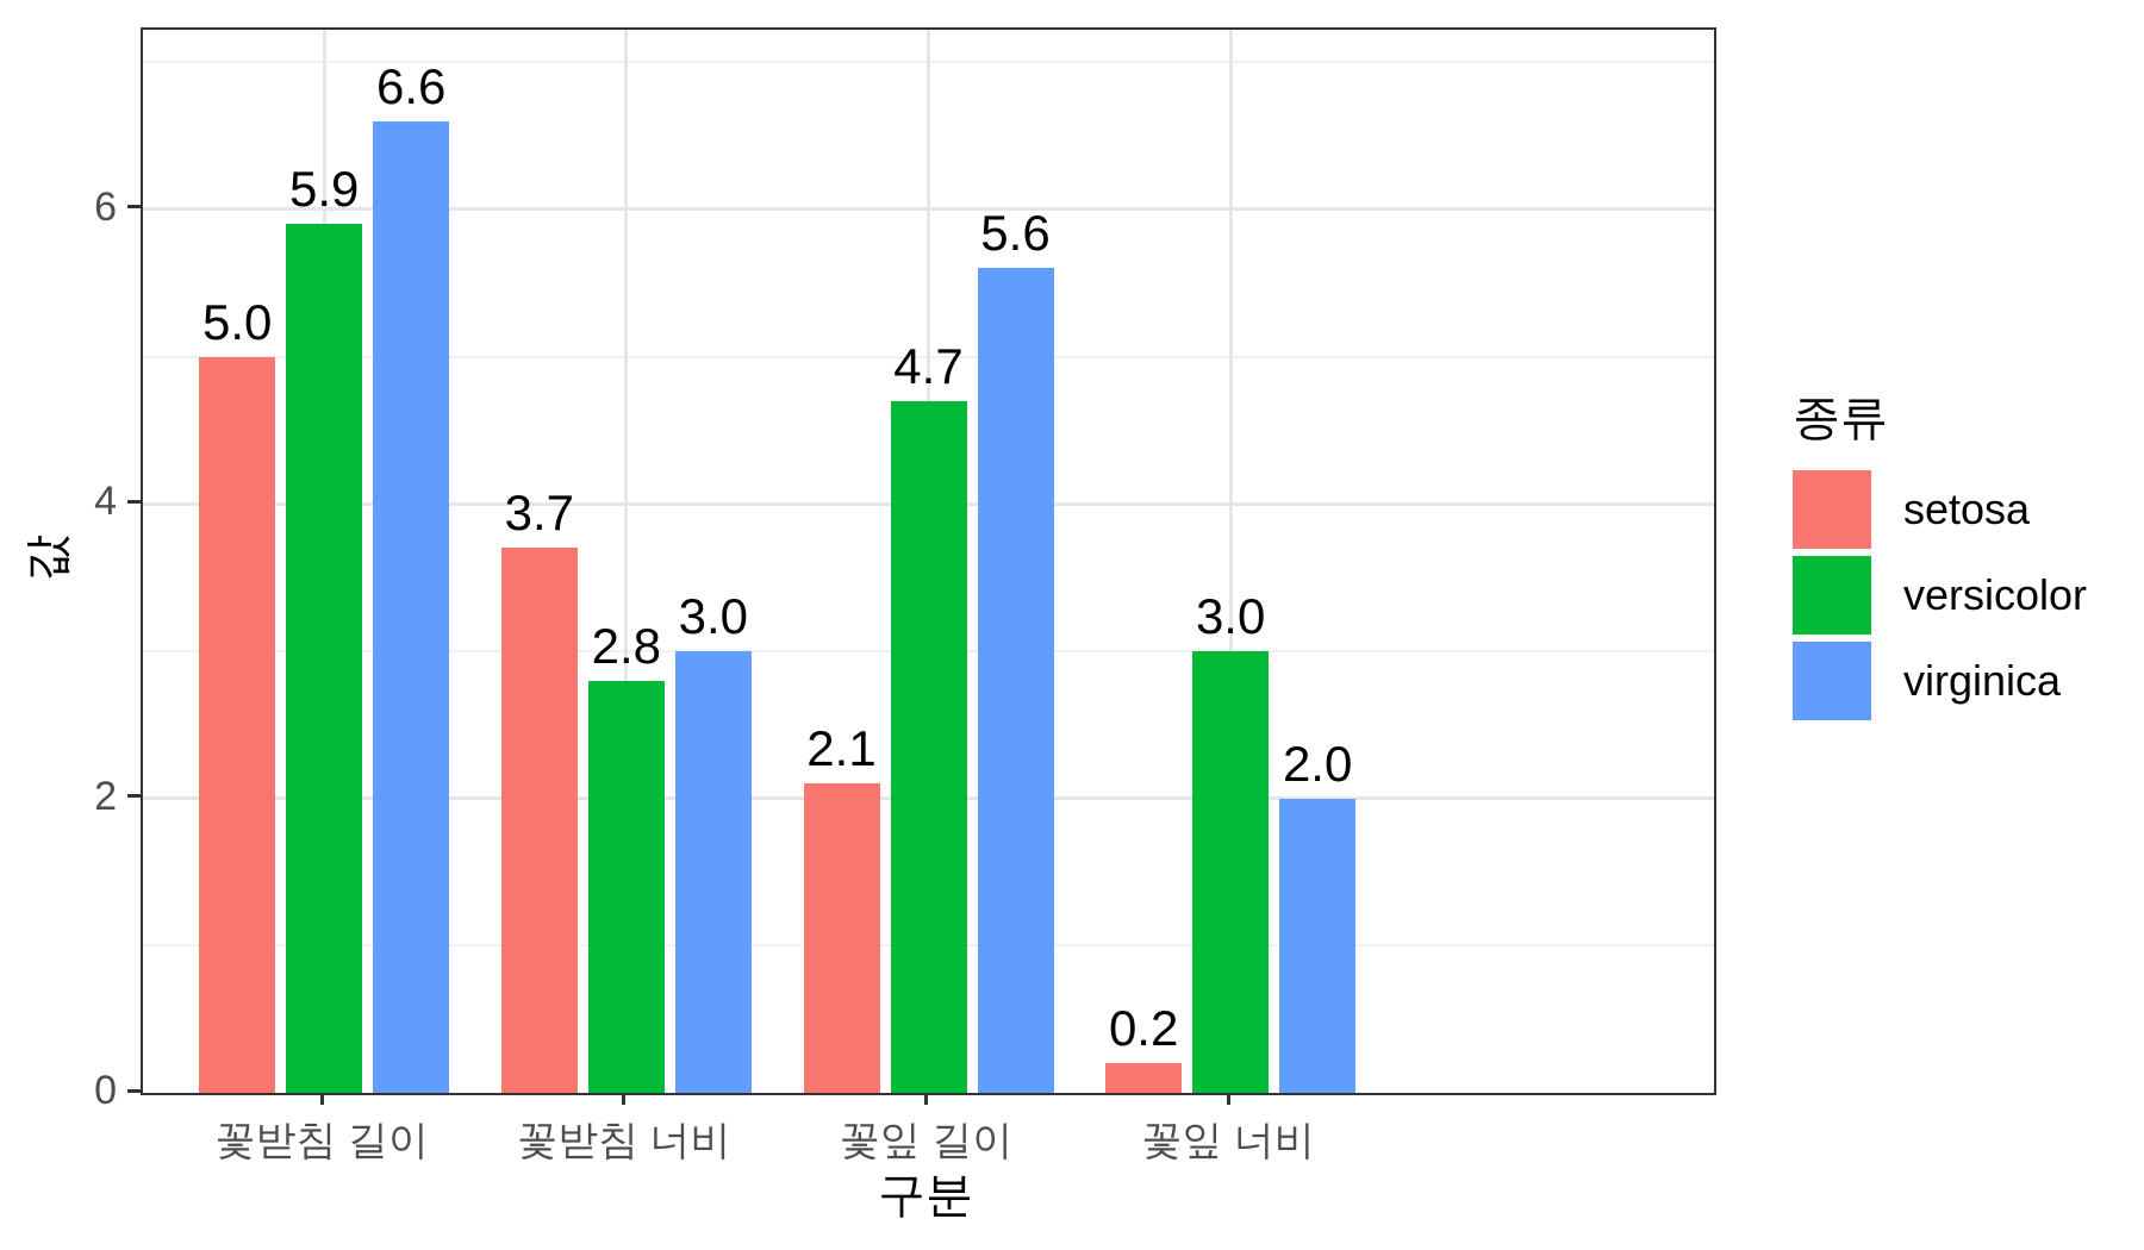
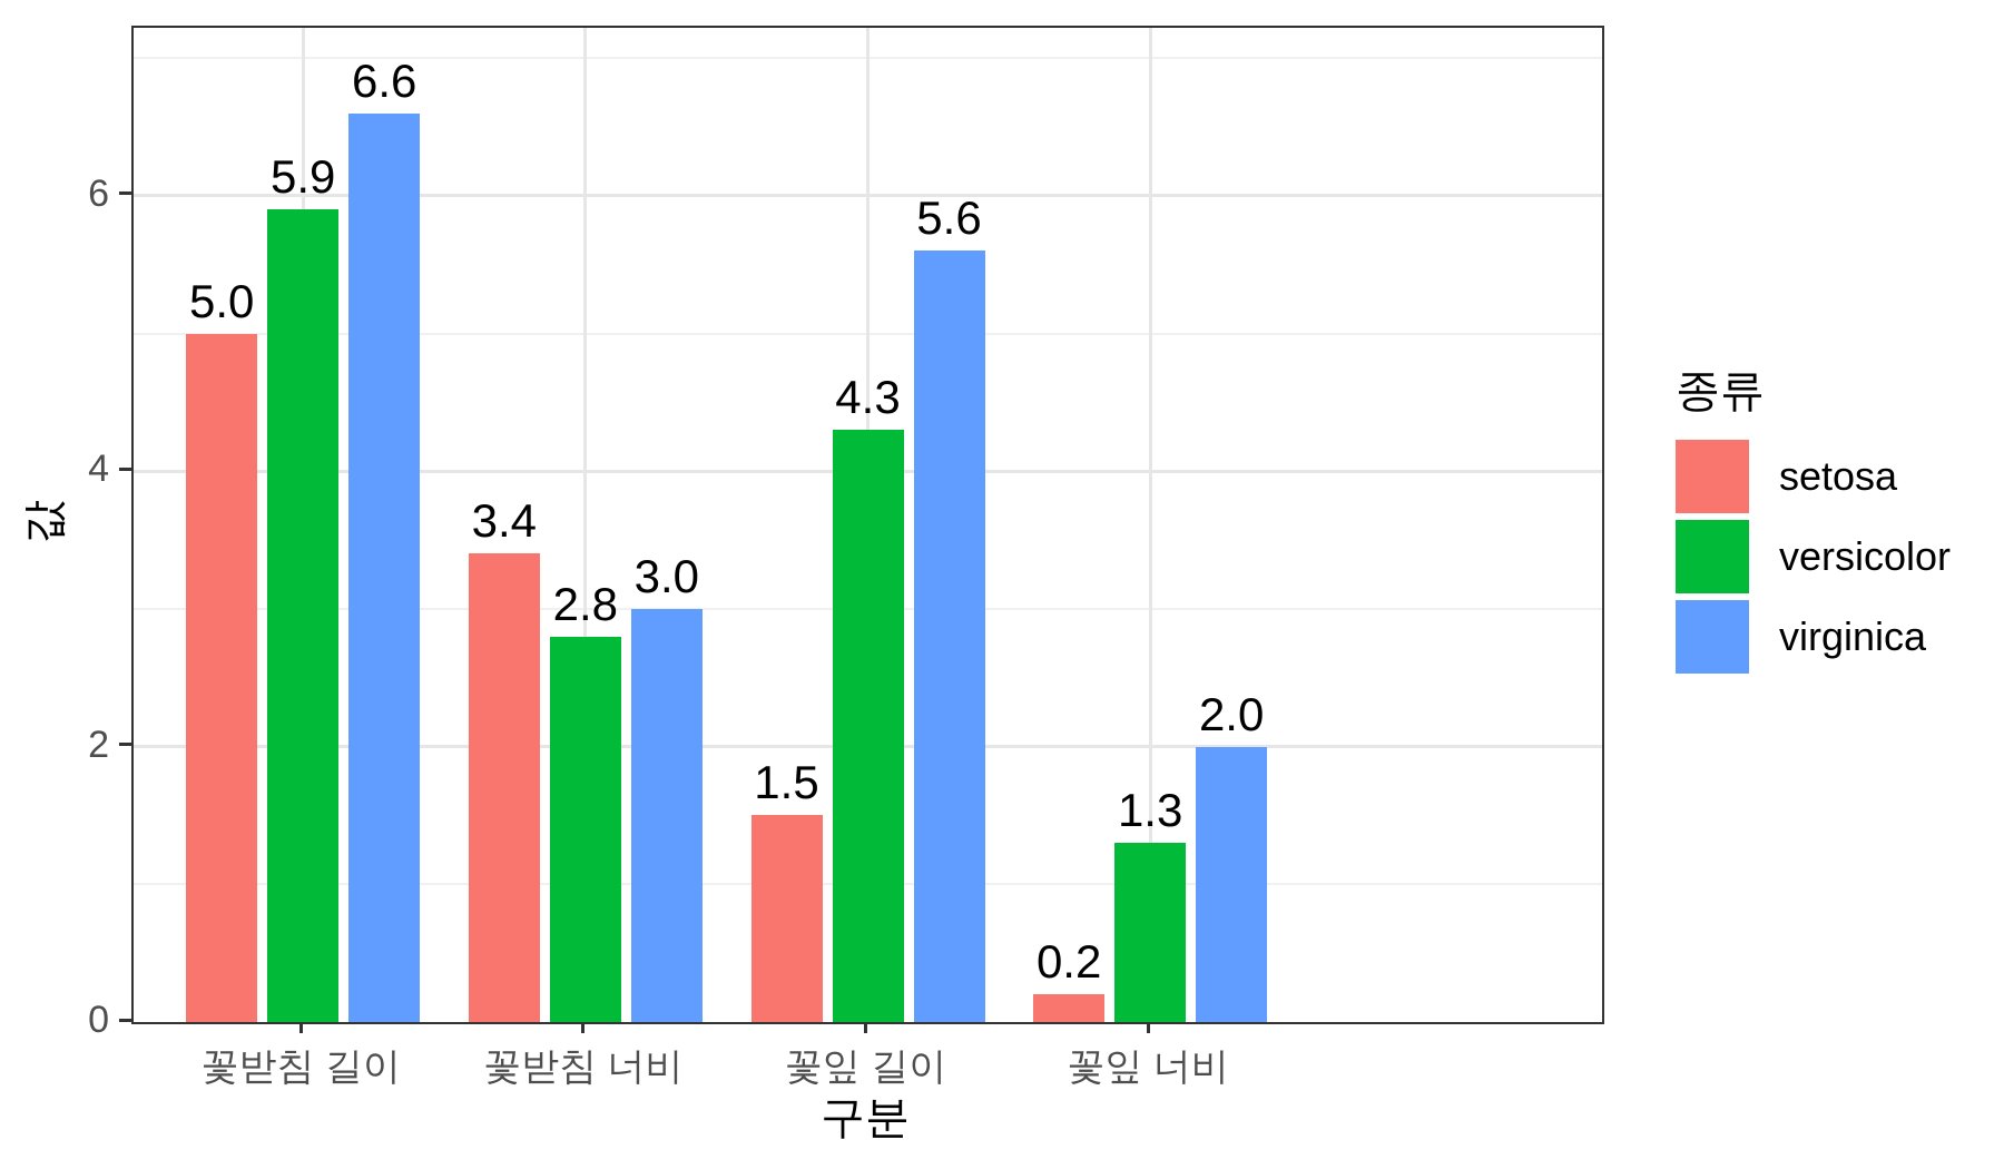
setosa/꽃받침 너비: 3.7 -> 3.4
setosa/꽃잎 길이: 2.1 -> 1.5
versicolor/꽃잎 길이: 4.7 -> 4.3
versicolor/꽃잎 너비: 3.0 -> 1.3
